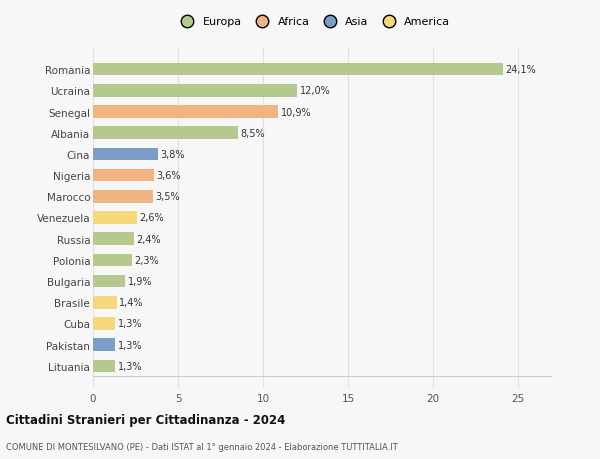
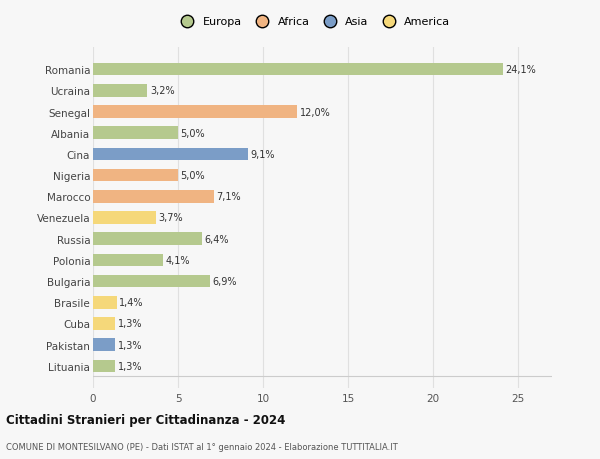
Ucraina: 12,0% -> 3,2%
Senegal: 10,9% -> 12,0%
Albania: 8,5% -> 5,0%
Cina: 3,8% -> 9,1%
Nigeria: 3,6% -> 5,0%
Marocco: 3,5% -> 7,1%
Venezuela: 2,6% -> 3,7%
Russia: 2,4% -> 6,4%
Polonia: 2,3% -> 4,1%
Bulgaria: 1,9% -> 6,9%
